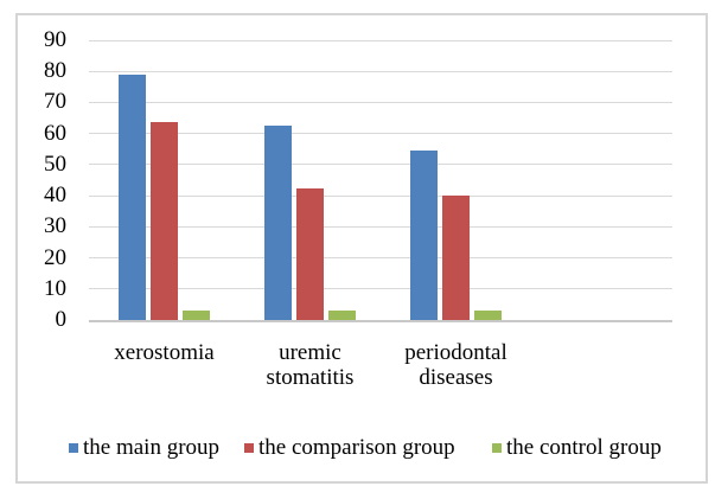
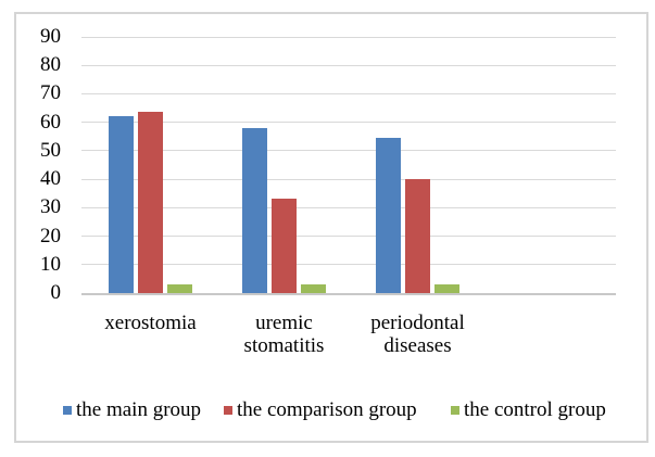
the main group/xerostomia: 79 -> 62
the main group/uremic stomatitis: 62 -> 58
the comparison group/uremic stomatitis: 42 -> 33
